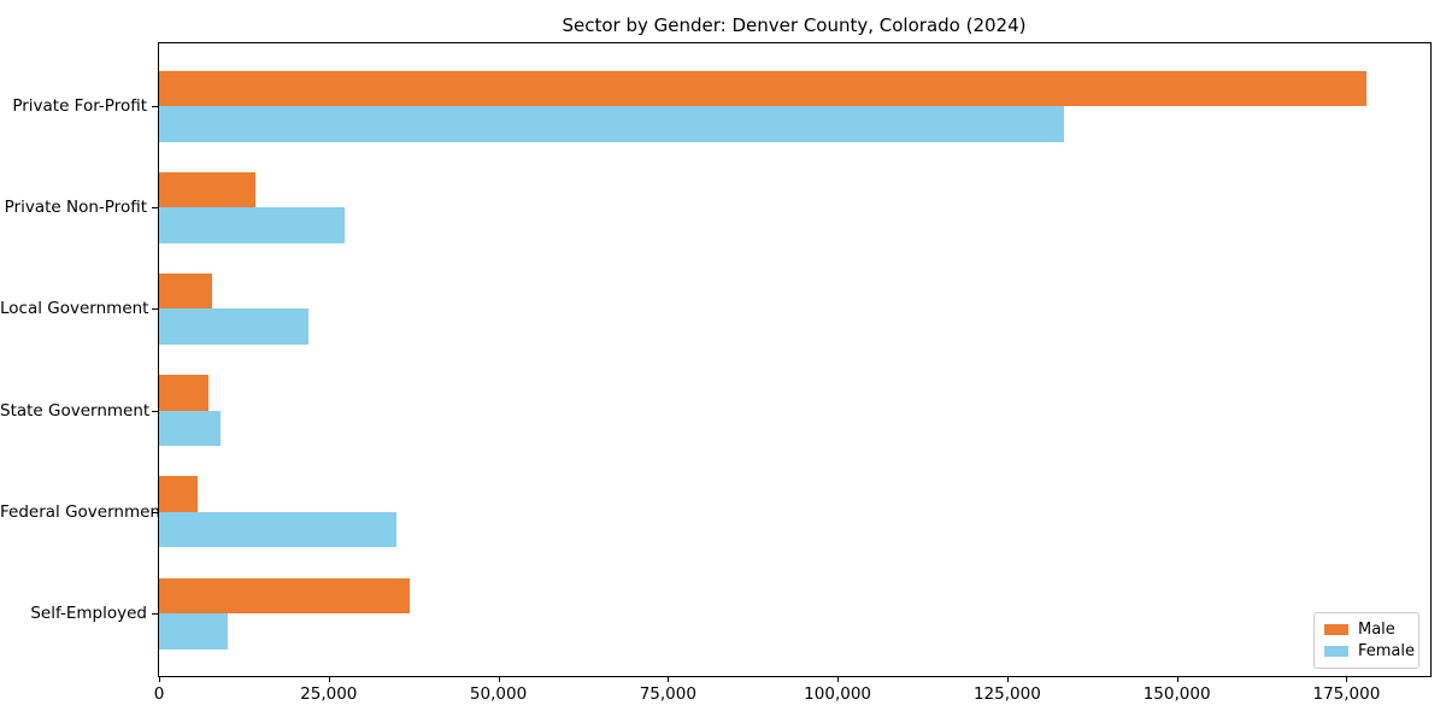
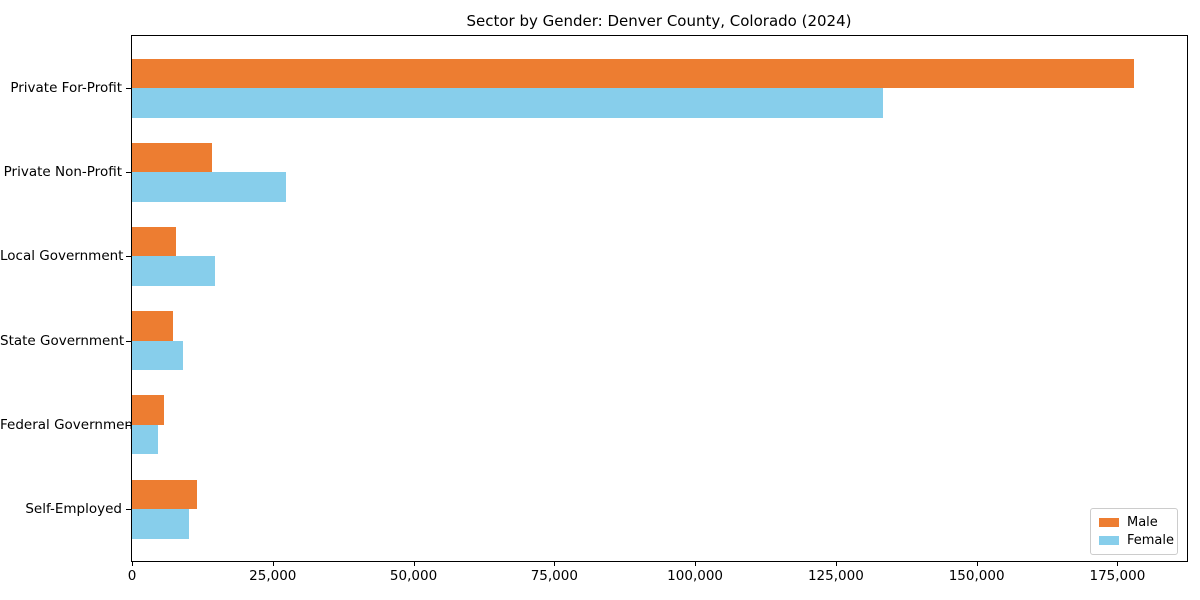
Female/Local Government: 22000 -> 15000
Female/Federal Government: 35000 -> 5000
Male/Self-Employed: 37000 -> 12000
